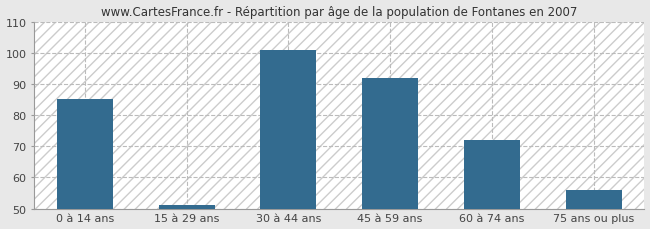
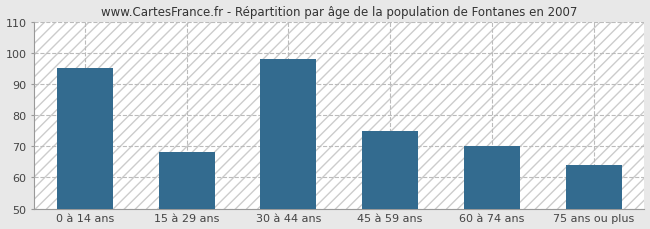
0 à 14 ans: 85 -> 95
15 à 29 ans: 51 -> 68
30 à 44 ans: 101 -> 98
45 à 59 ans: 92 -> 75
60 à 74 ans: 72 -> 70
75 ans ou plus: 56 -> 64
